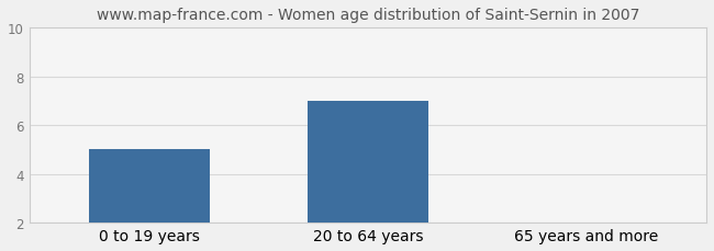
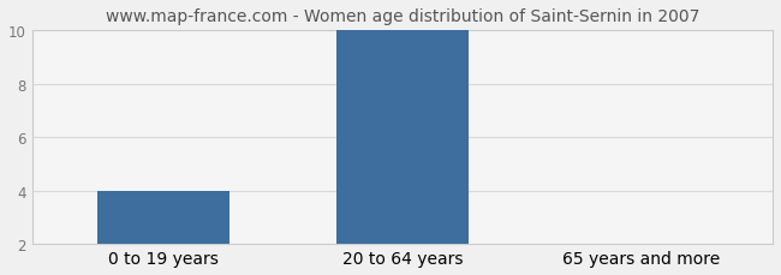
0 to 19 years: 5 -> 4
20 to 64 years: 7 -> 10
